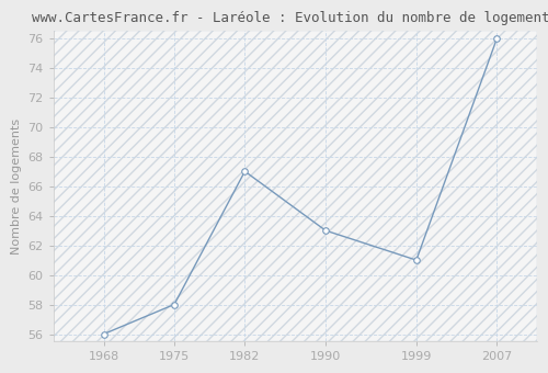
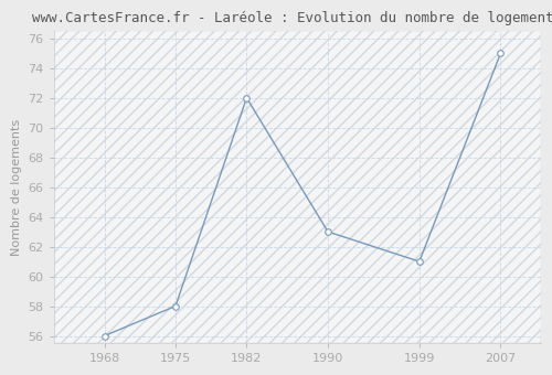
1982: 67 -> 72
2007: 76 -> 75
